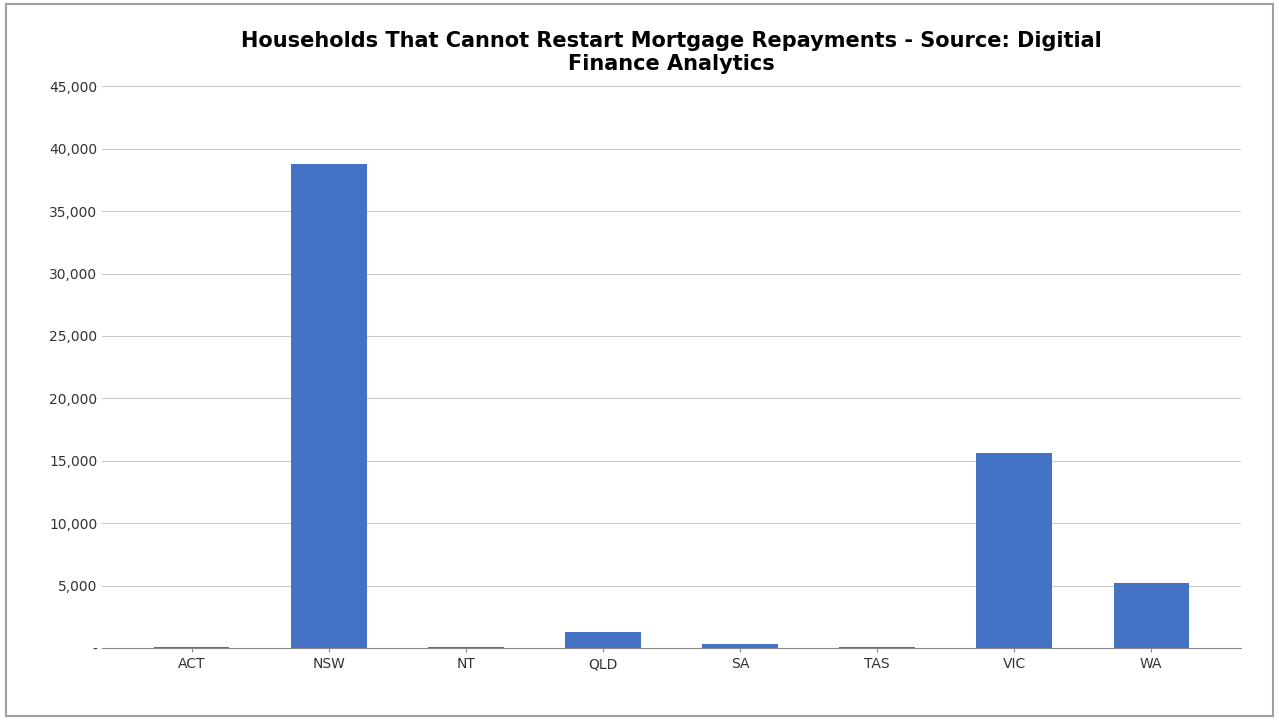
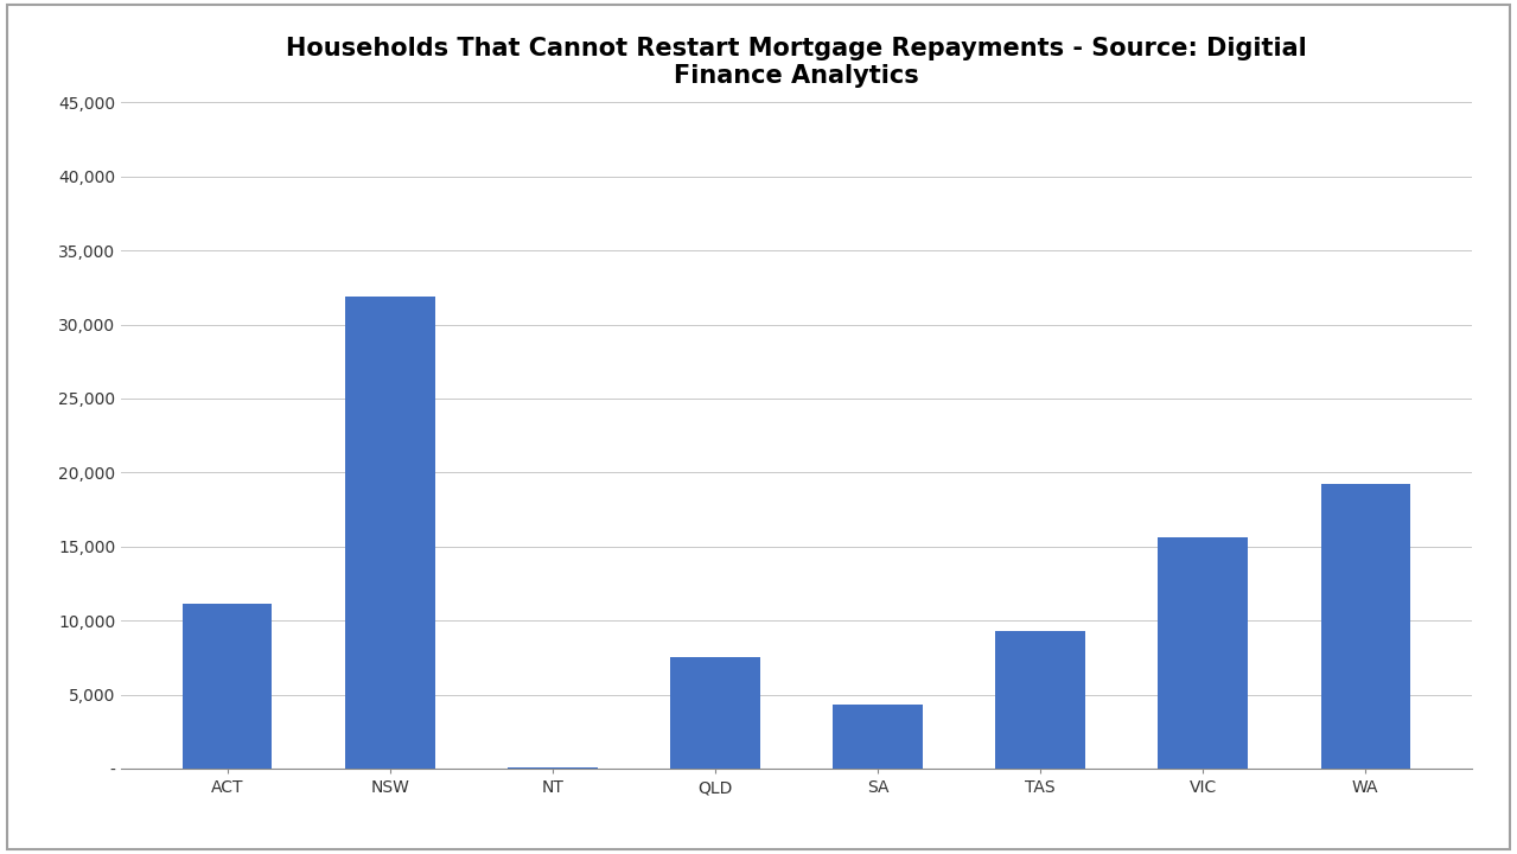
ACT: 0 -> 11,100
NSW: 38,800 -> 31,900
QLD: 1,300 -> 7,500
SA: 300 -> 4,300
TAS: 100 -> 9,300
WA: 5,200 -> 19,200
